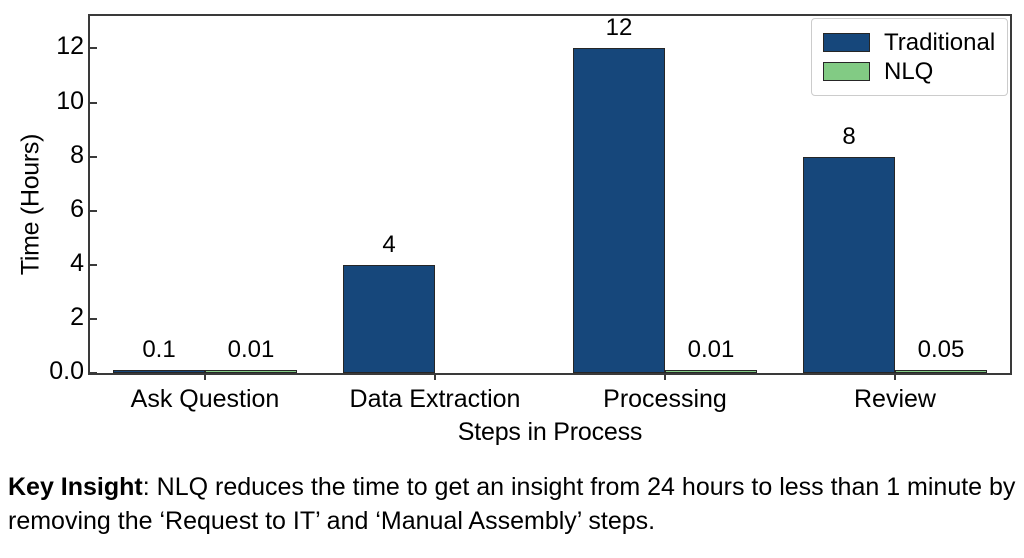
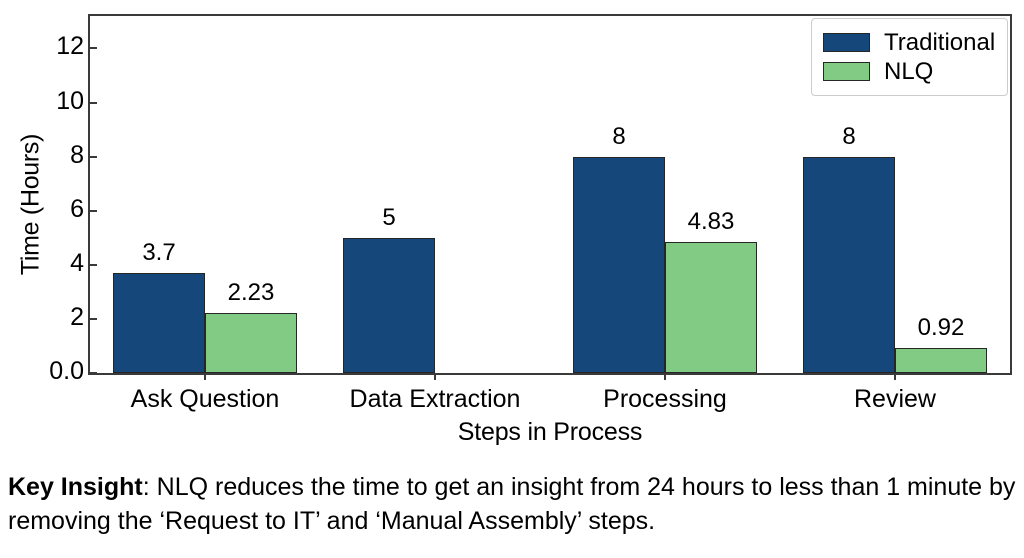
Traditional/Ask Question: 0.1 -> 3.7
NLQ/Ask Question: 0.01 -> 2.23
Traditional/Data Extraction: 4 -> 5
Traditional/Processing: 12 -> 8
NLQ/Processing: 0.01 -> 4.83
NLQ/Review: 0.05 -> 0.92
